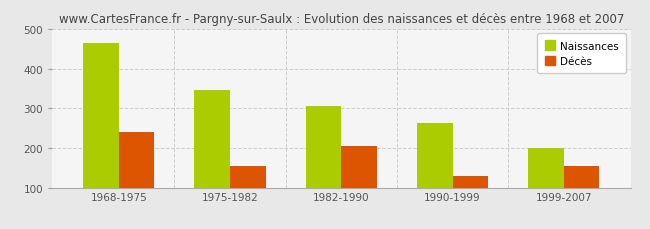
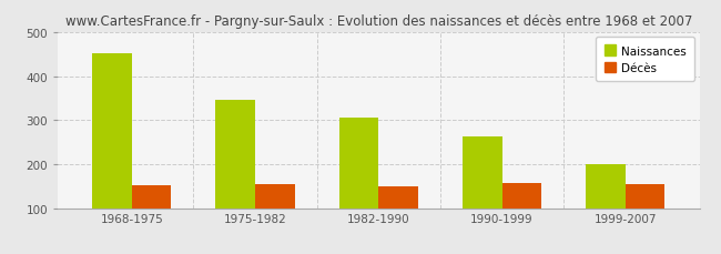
Naissances/1968-1975: 465 -> 452
Décès/1968-1975: 240 -> 152
Décès/1982-1990: 205 -> 150
Décès/1990-1999: 130 -> 158
